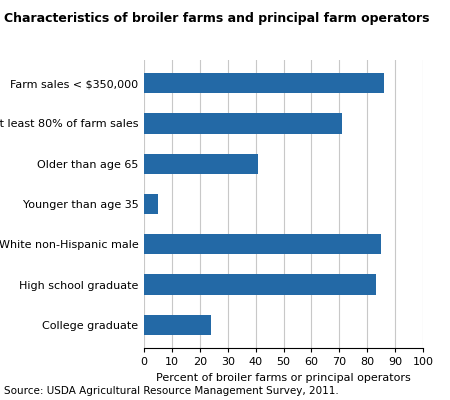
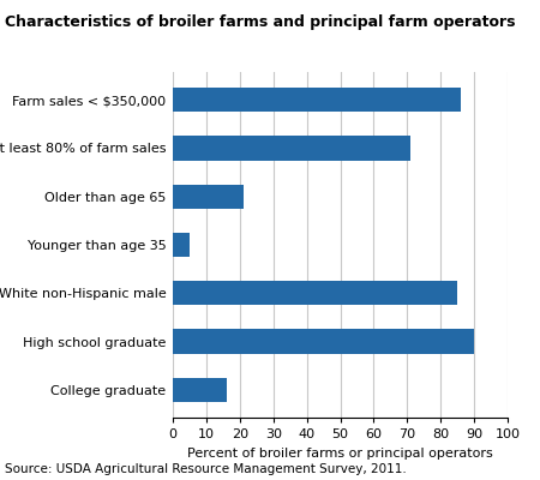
Older than age 65: 41 -> 21
High school graduate: 83 -> 90
College graduate: 24 -> 16
